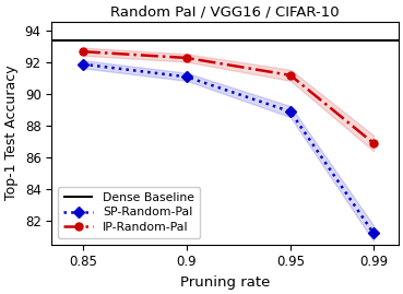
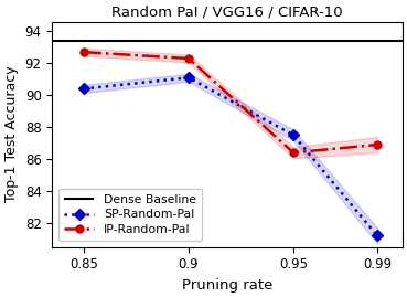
SP-Random-PaI/0.85: 91.9 -> 90.4
SP-Random-PaI/0.95: 88.9 -> 87.5
IP-Random-PaI/0.95: 91.2 -> 86.4
